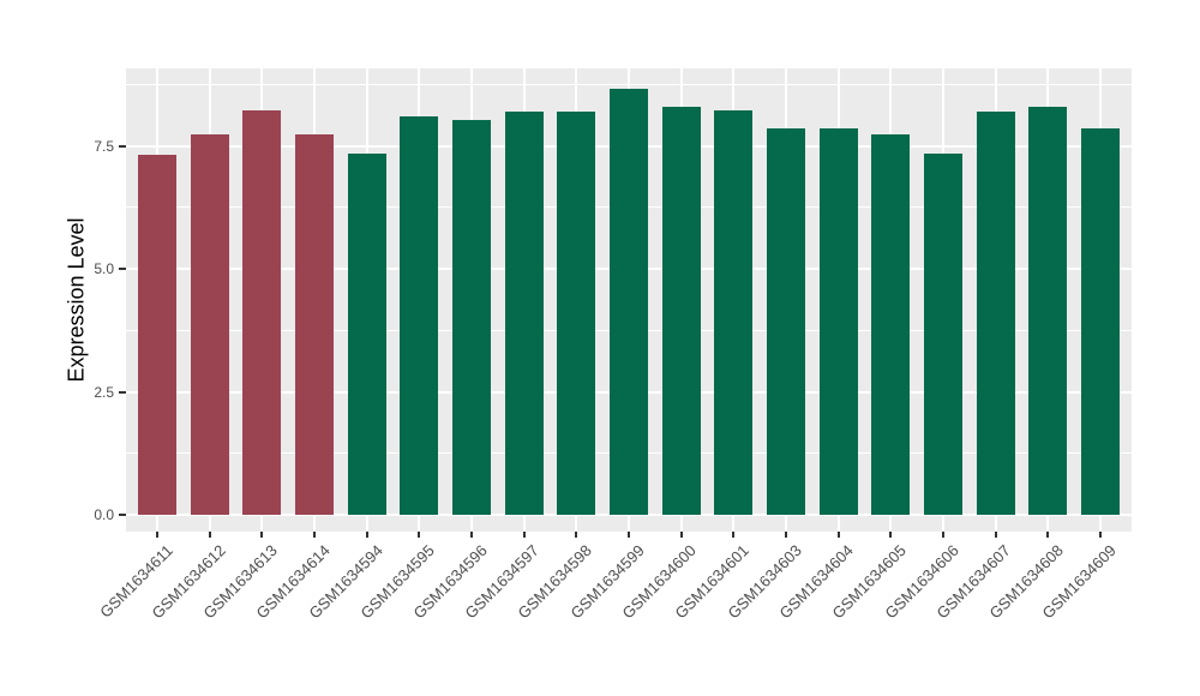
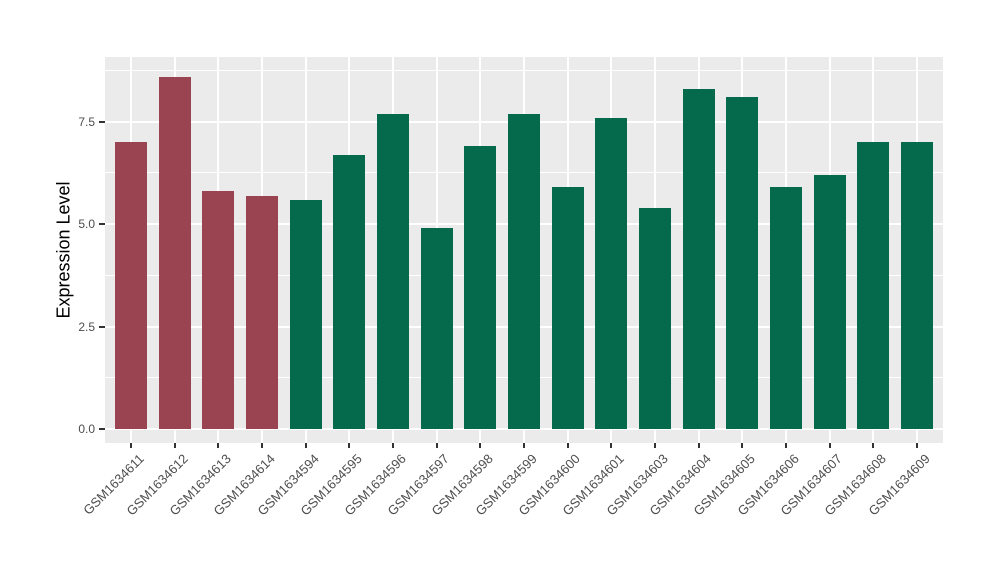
GSM1634611: 7.3 -> 7.0
GSM1634612: 7.7 -> 8.6
GSM1634613: 8.2 -> 5.8
GSM1634614: 7.7 -> 5.7
GSM1634594: 7.3 -> 5.6
GSM1634595: 8.1 -> 6.7
GSM1634596: 8.0 -> 7.7
GSM1634597: 8.2 -> 4.9
GSM1634598: 8.2 -> 6.9
GSM1634599: 8.7 -> 7.7
GSM1634600: 8.3 -> 5.9
GSM1634601: 8.2 -> 7.6
GSM1634603: 7.9 -> 5.4
GSM1634604: 7.9 -> 8.3
GSM1634605: 7.7 -> 8.1
GSM1634606: 7.3 -> 5.9
GSM1634607: 8.2 -> 6.2
GSM1634608: 8.3 -> 7.0
GSM1634609: 7.9 -> 7.0
